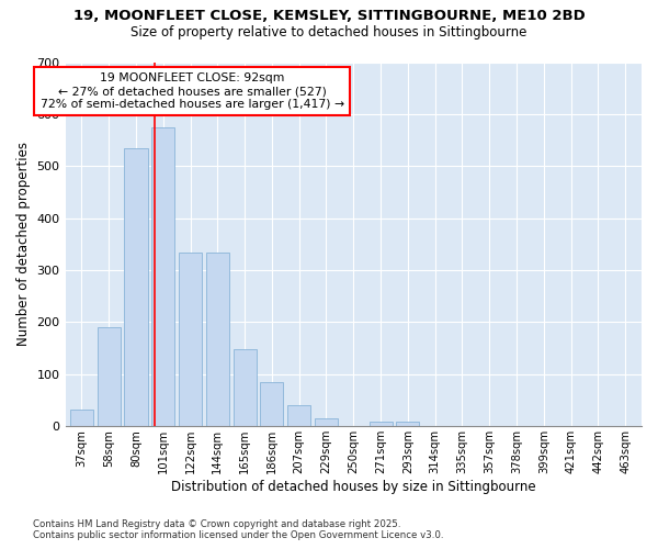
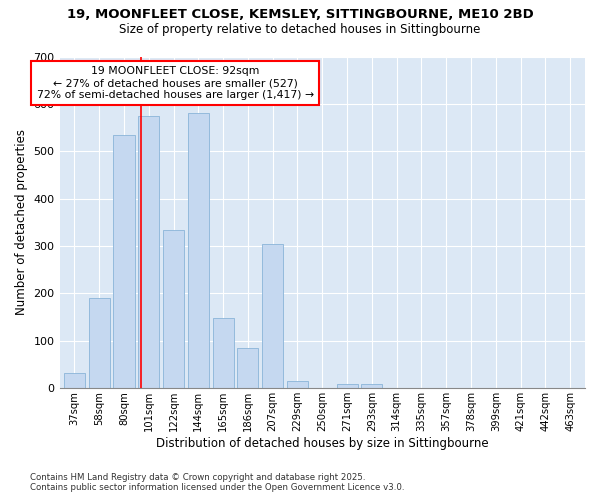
144sqm: 335 -> 580
207sqm: 40 -> 305
